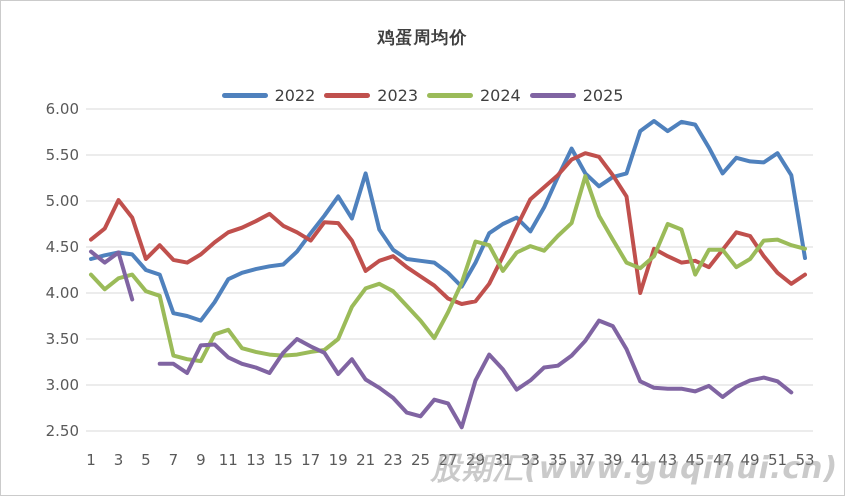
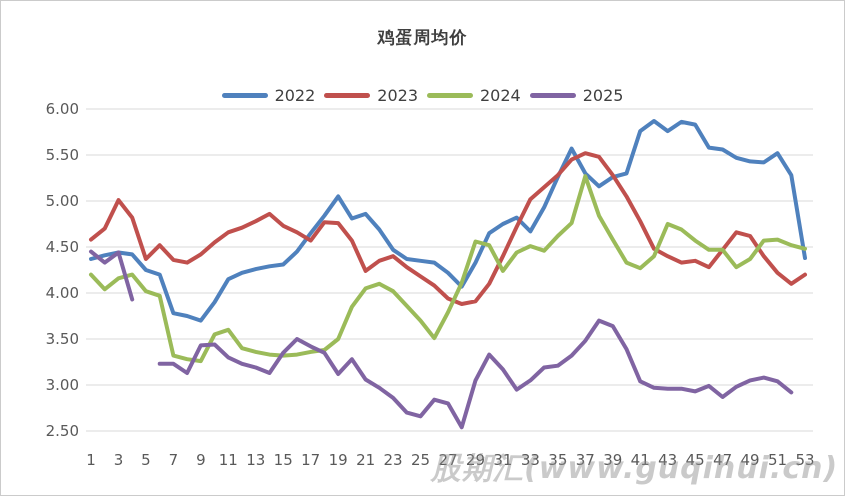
2022/21: 5.3 -> 4.9
2023/41: 4.0 -> 4.8
2024/45: 4.2 -> 4.6
2022/47: 5.3 -> 5.6
